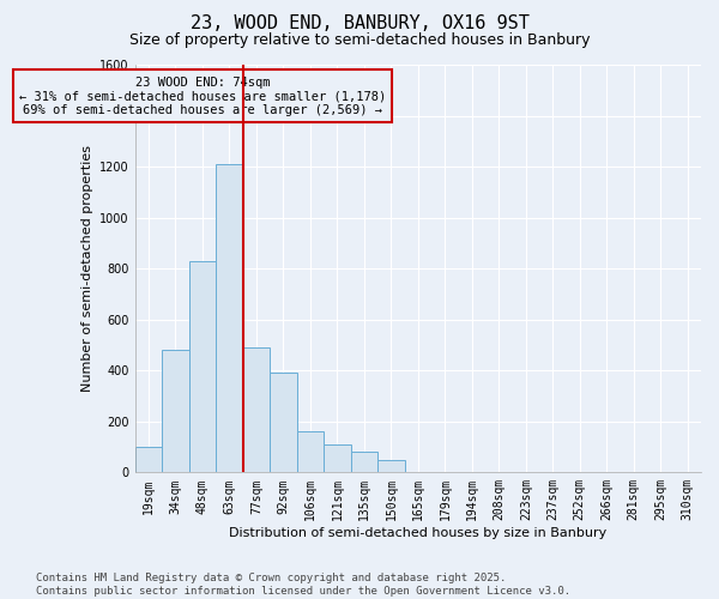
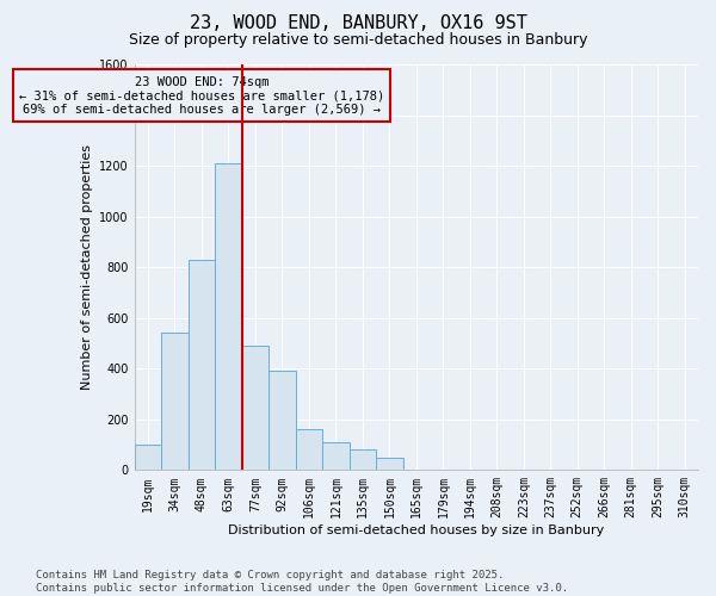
34sqm: 480 -> 540
